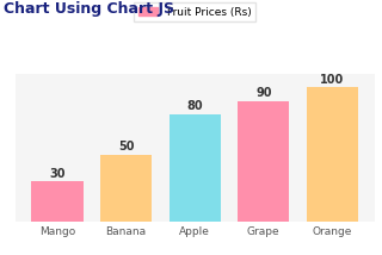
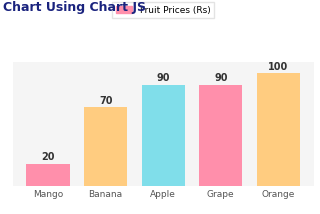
Mango: 30 -> 20
Banana: 50 -> 70
Apple: 80 -> 90
